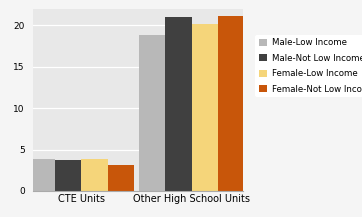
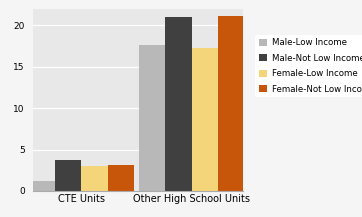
Male-Low Income/CTE Units: 3.9 -> 1.2
Female-Low Income/CTE Units: 3.8 -> 3.0
Male-Low Income/Other High School Units: 18.8 -> 17.6
Female-Low Income/Other High School Units: 20.1 -> 17.2
